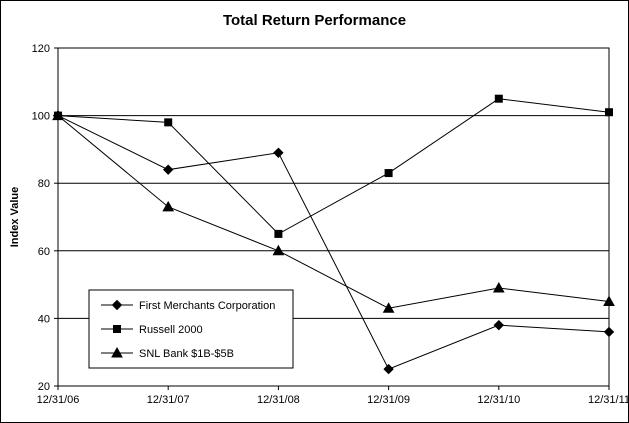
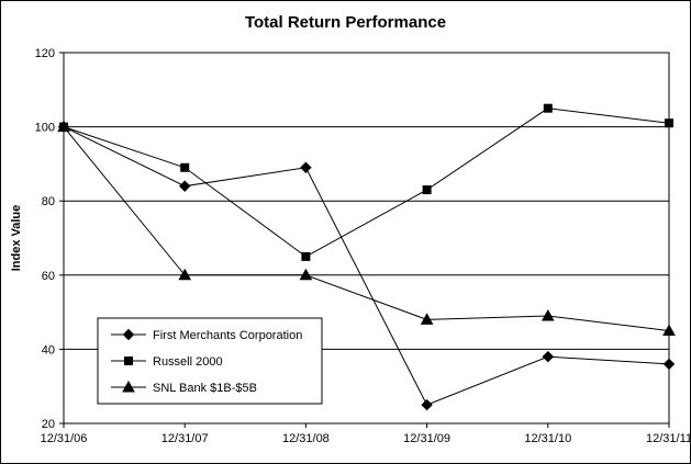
Russell 2000/12/31/07: 98 -> 89
SNL Bank $1B-$5B/12/31/07: 73 -> 60
SNL Bank $1B-$5B/12/31/09: 43 -> 48
